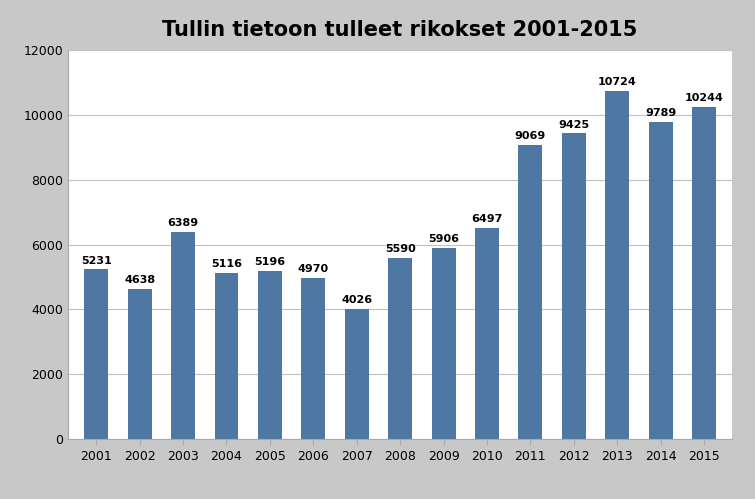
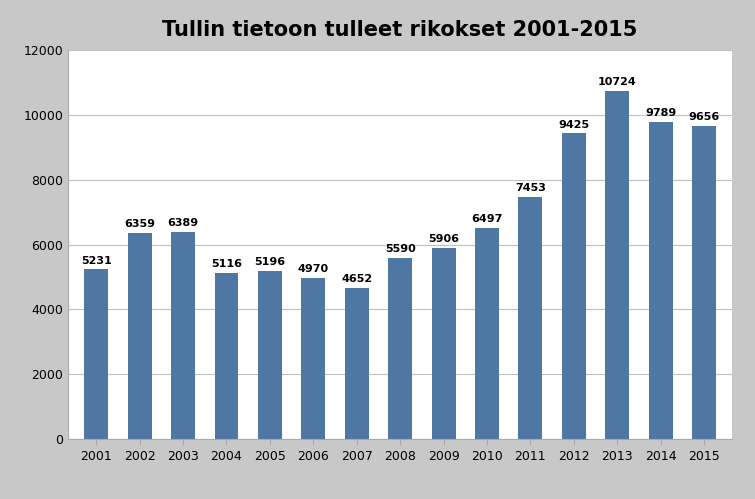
2002: 4638 -> 6359
2007: 4026 -> 4652
2011: 9069 -> 7453
2015: 10244 -> 9656
